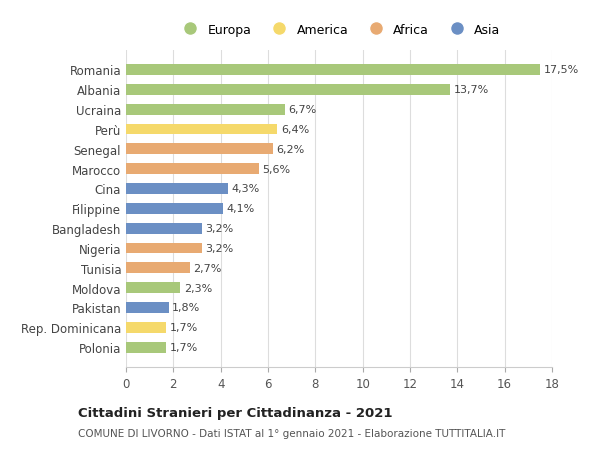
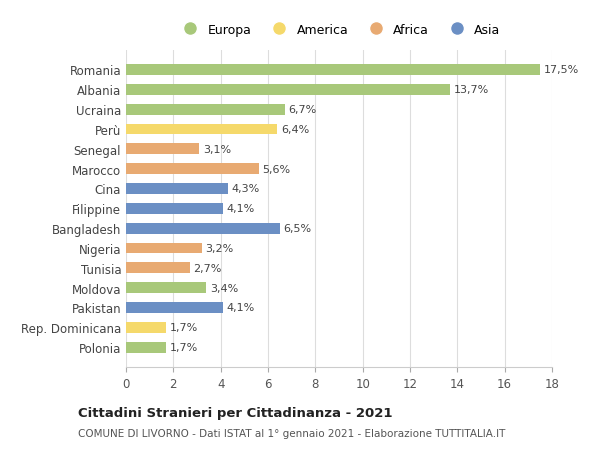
Senegal: 6,2% -> 3,1%
Bangladesh: 3,2% -> 6,5%
Moldova: 2,3% -> 3,4%
Pakistan: 1,8% -> 4,1%
